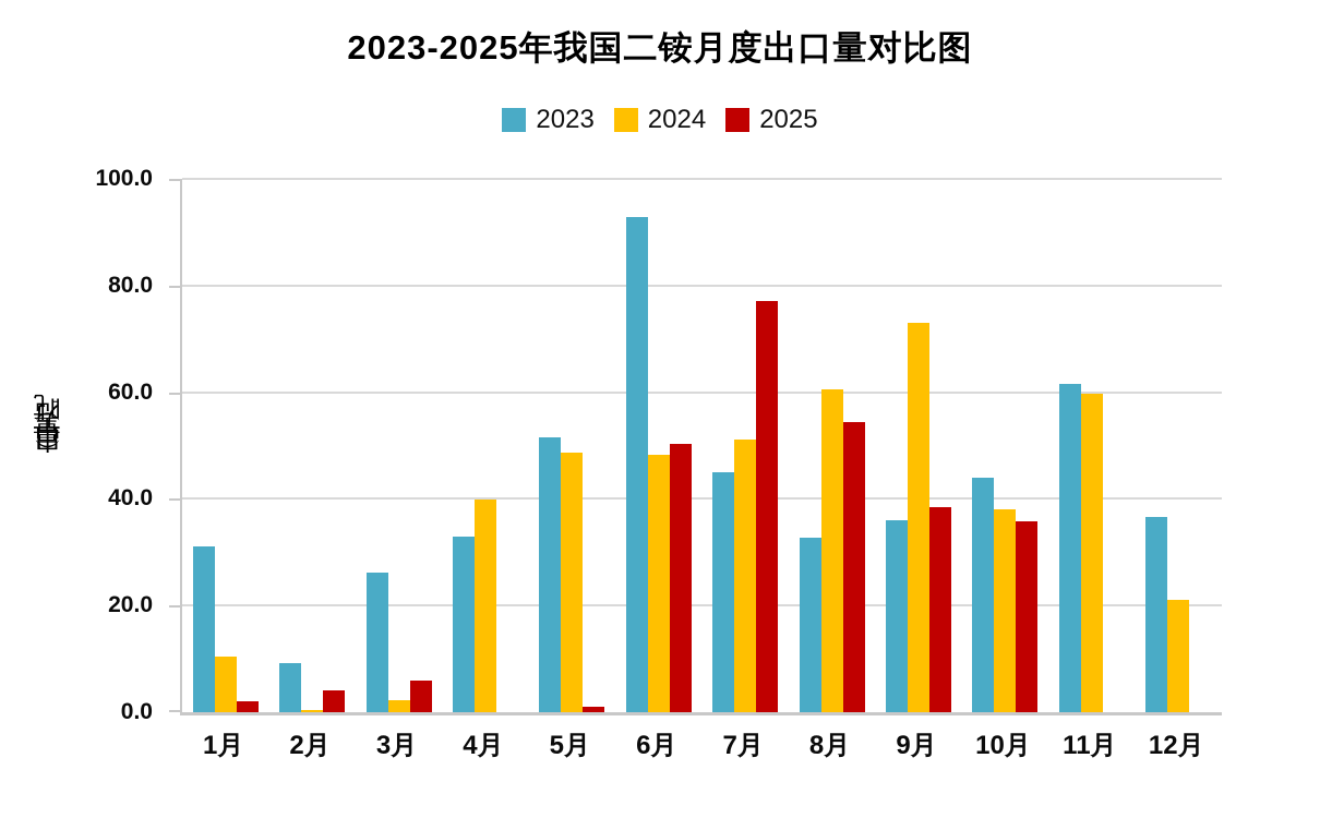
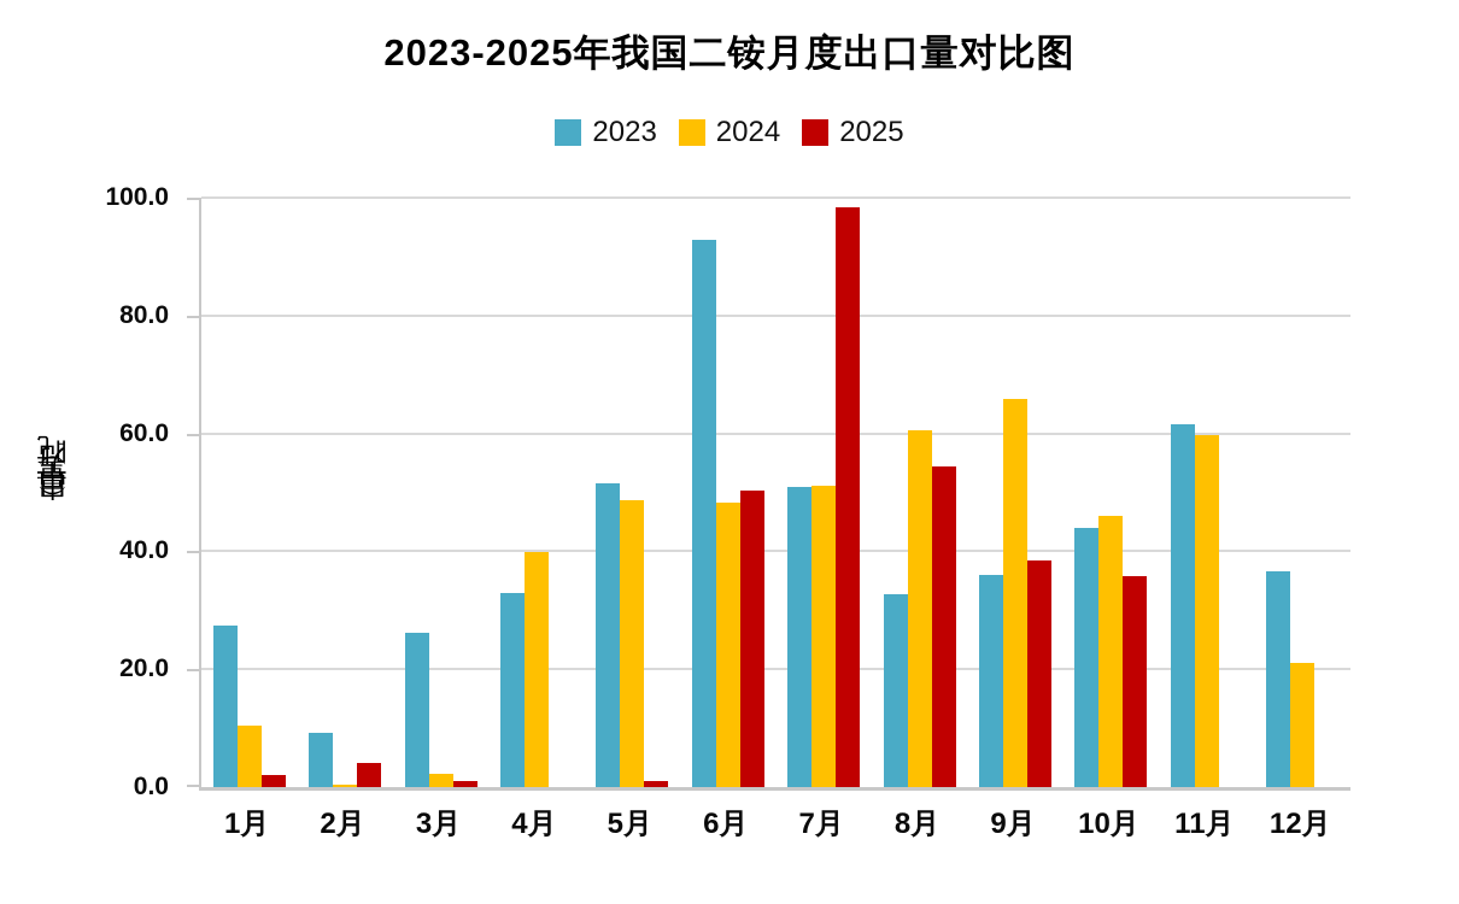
2023/1月: 31 -> 28
2025/3月: 6 -> 1
2023/7月: 45 -> 51
2025/7月: 77 -> 98
2024/9月: 73 -> 66
2024/10月: 38 -> 46
